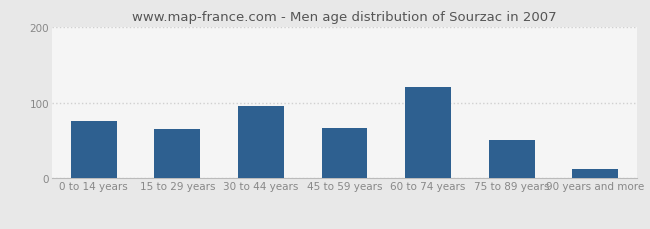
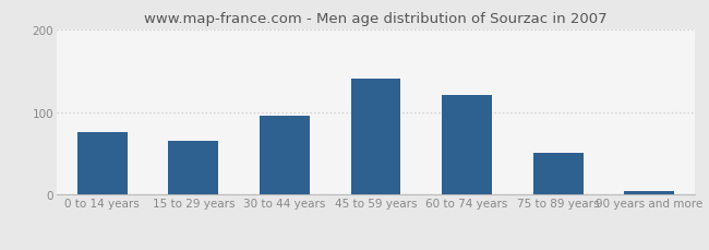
45 to 59 years: 66 -> 140
90 years and more: 12 -> 5
